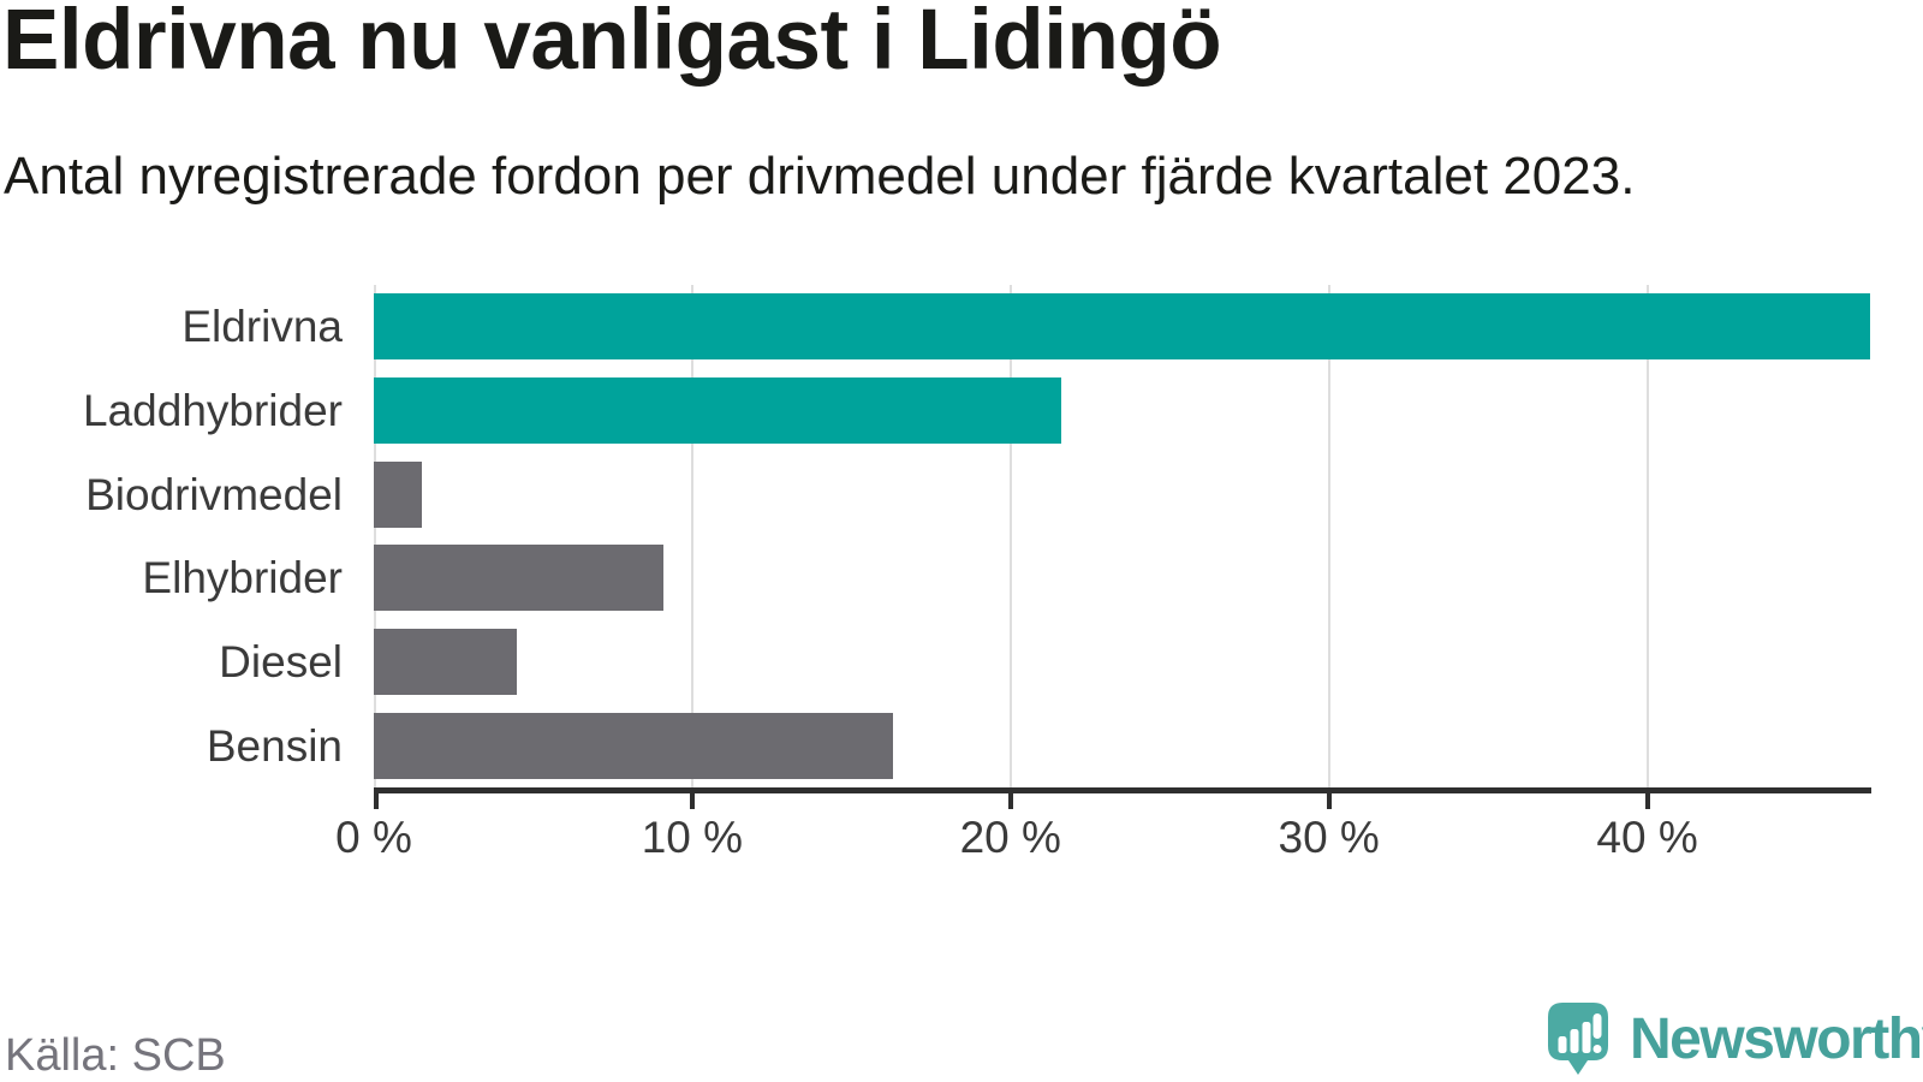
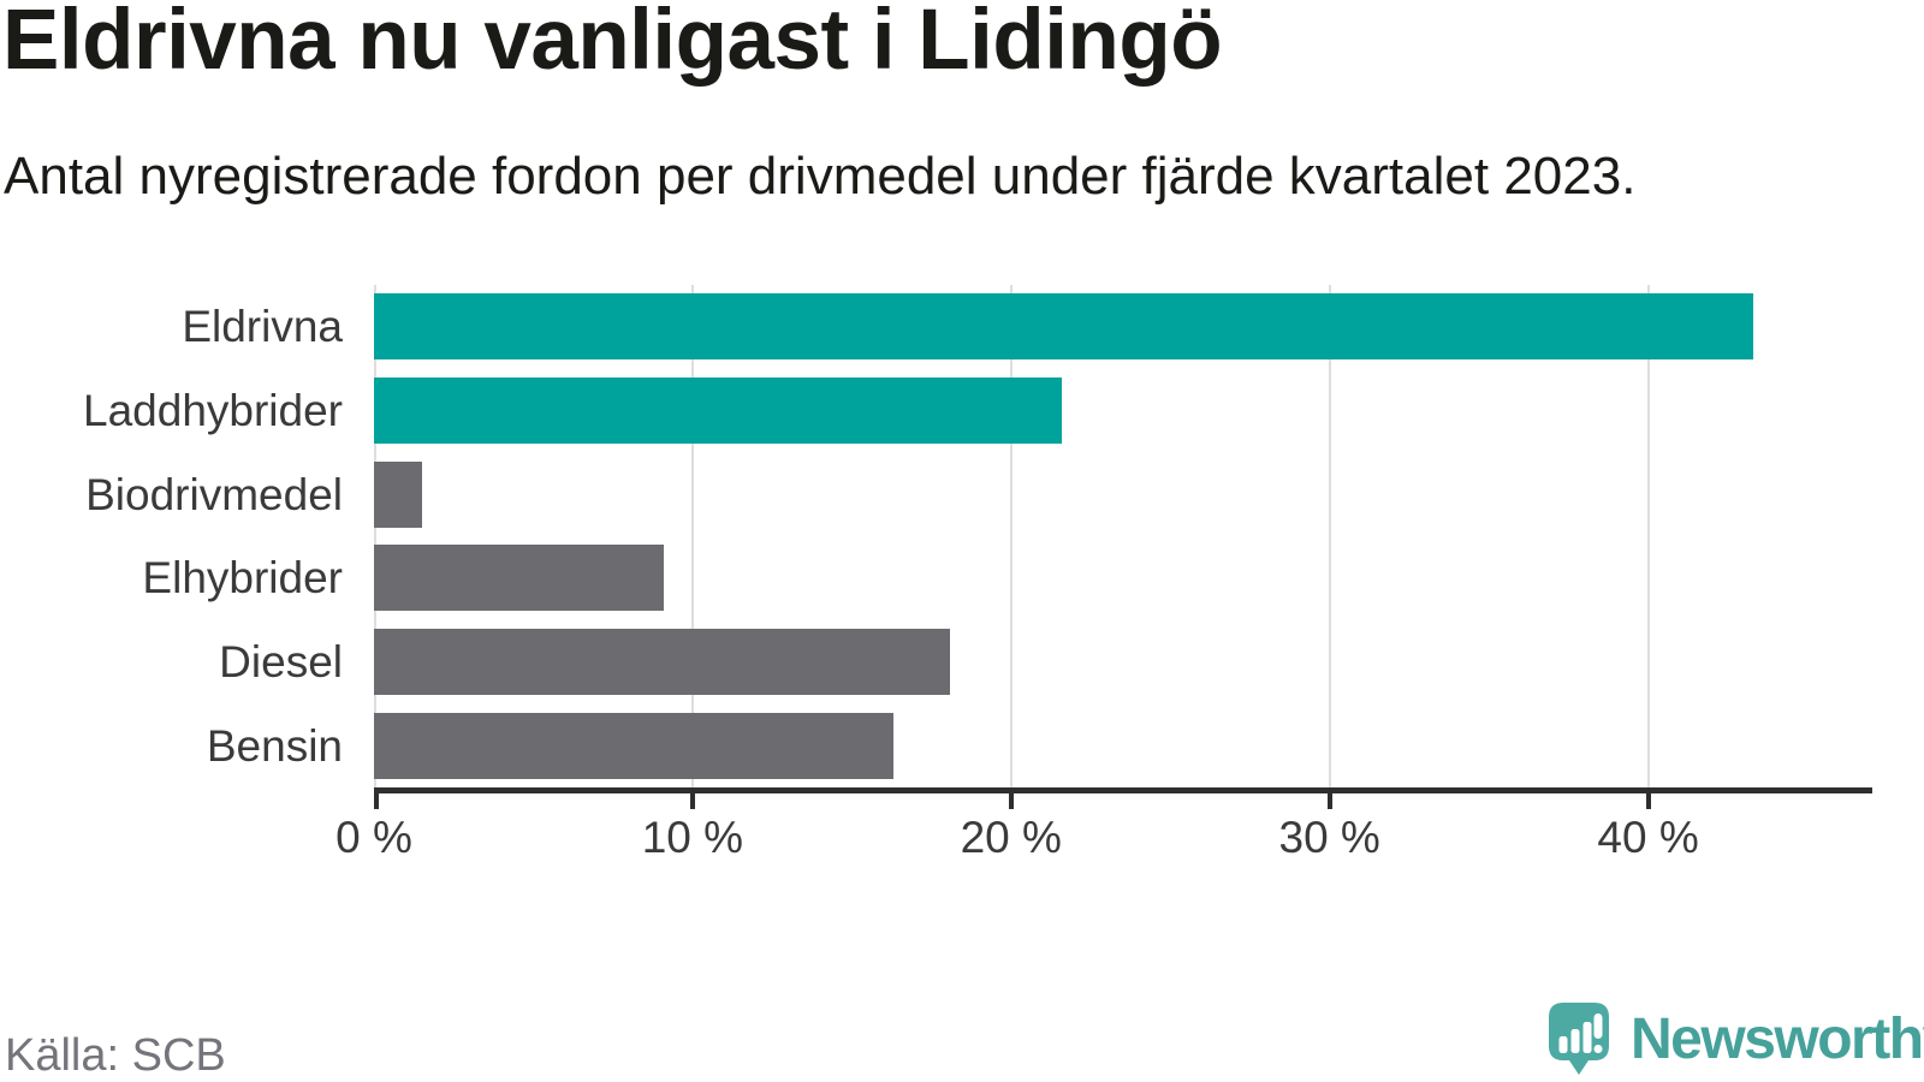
Eldrivna: 47.0% -> 43.3%
Diesel: 4.5% -> 18.1%
